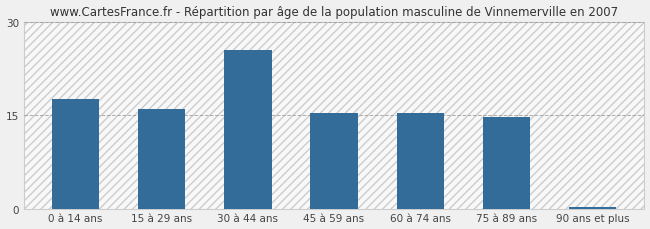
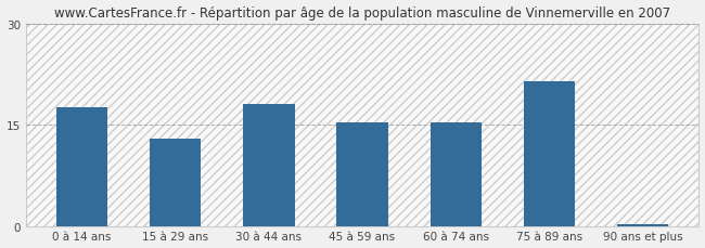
15 à 29 ans: 16.0 -> 13.0
30 à 44 ans: 25.5 -> 18.0
75 à 89 ans: 14.7 -> 21.4
